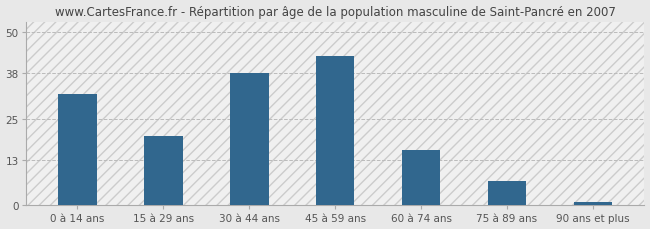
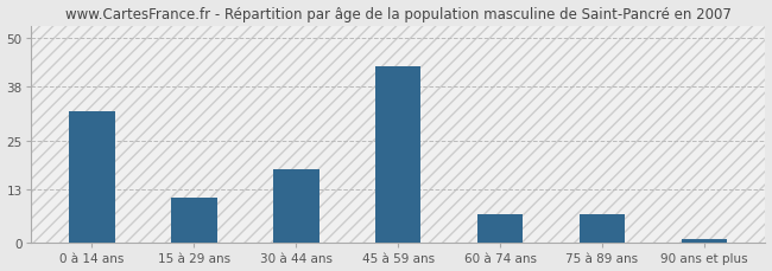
15 à 29 ans: 20 -> 11
30 à 44 ans: 38 -> 18
60 à 74 ans: 16 -> 7
